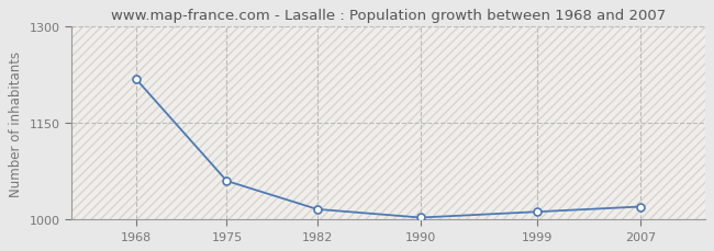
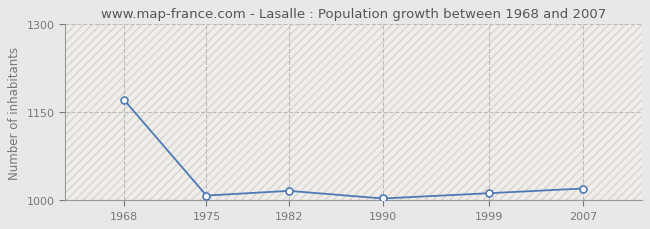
1968: 1218 -> 1171
1975: 1060 -> 1008
